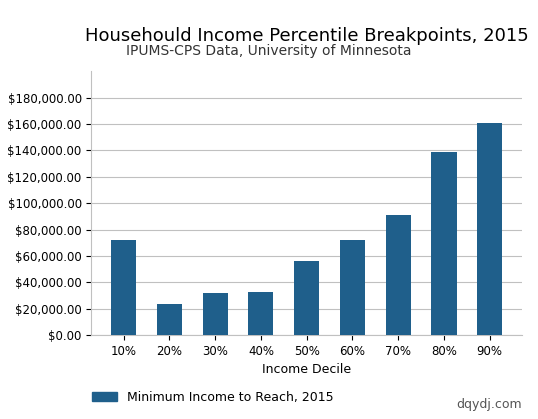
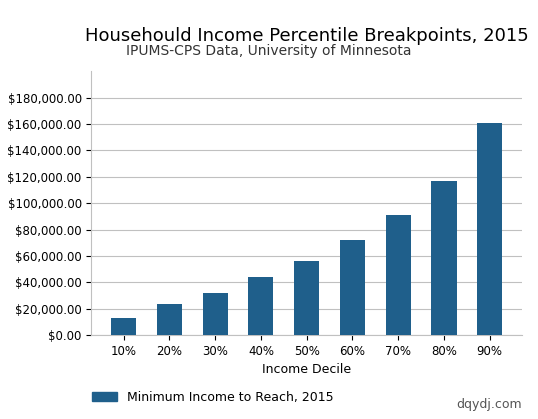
10%: $72,000 -> $13,000
40%: $33,000 -> $44,000
80%: $139,000 -> $117,000
